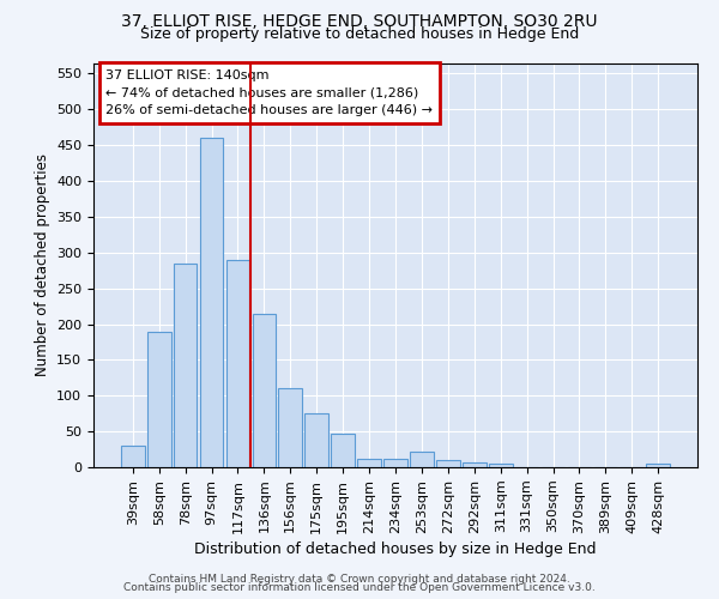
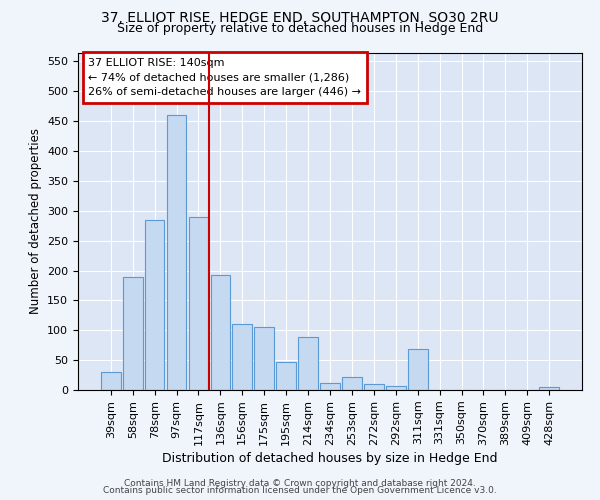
136sqm: 215 -> 192
175sqm: 75 -> 106
214sqm: 12 -> 88
311sqm: 5 -> 68
